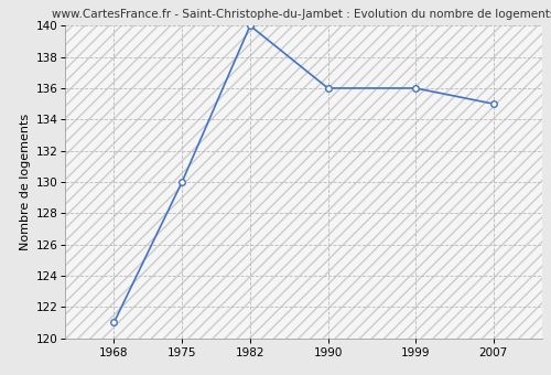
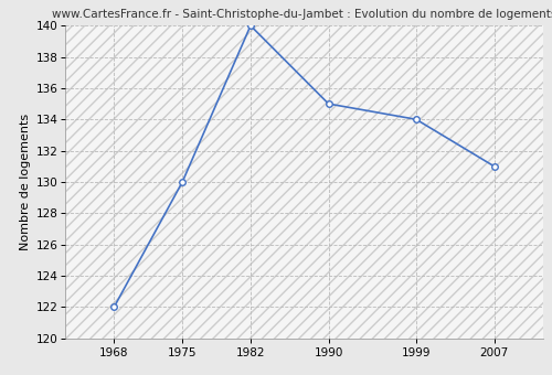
1968: 121 -> 122
1990: 136 -> 135
1999: 136 -> 134
2007: 135 -> 131
